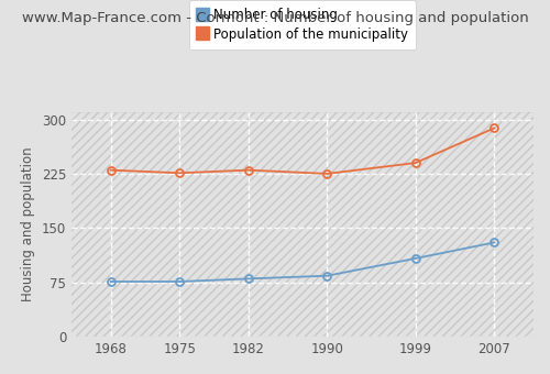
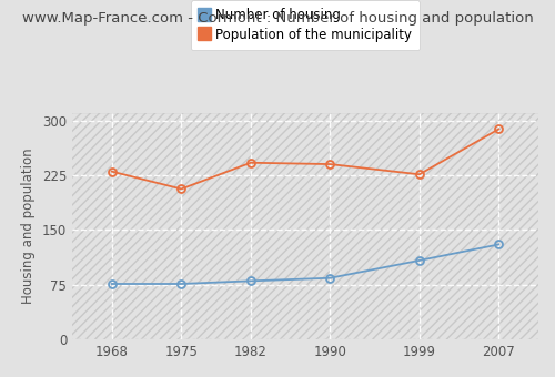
Population of the municipality/1975: 226 -> 206
Population of the municipality/1982: 230 -> 242
Population of the municipality/1990: 225 -> 240
Population of the municipality/1999: 240 -> 226
